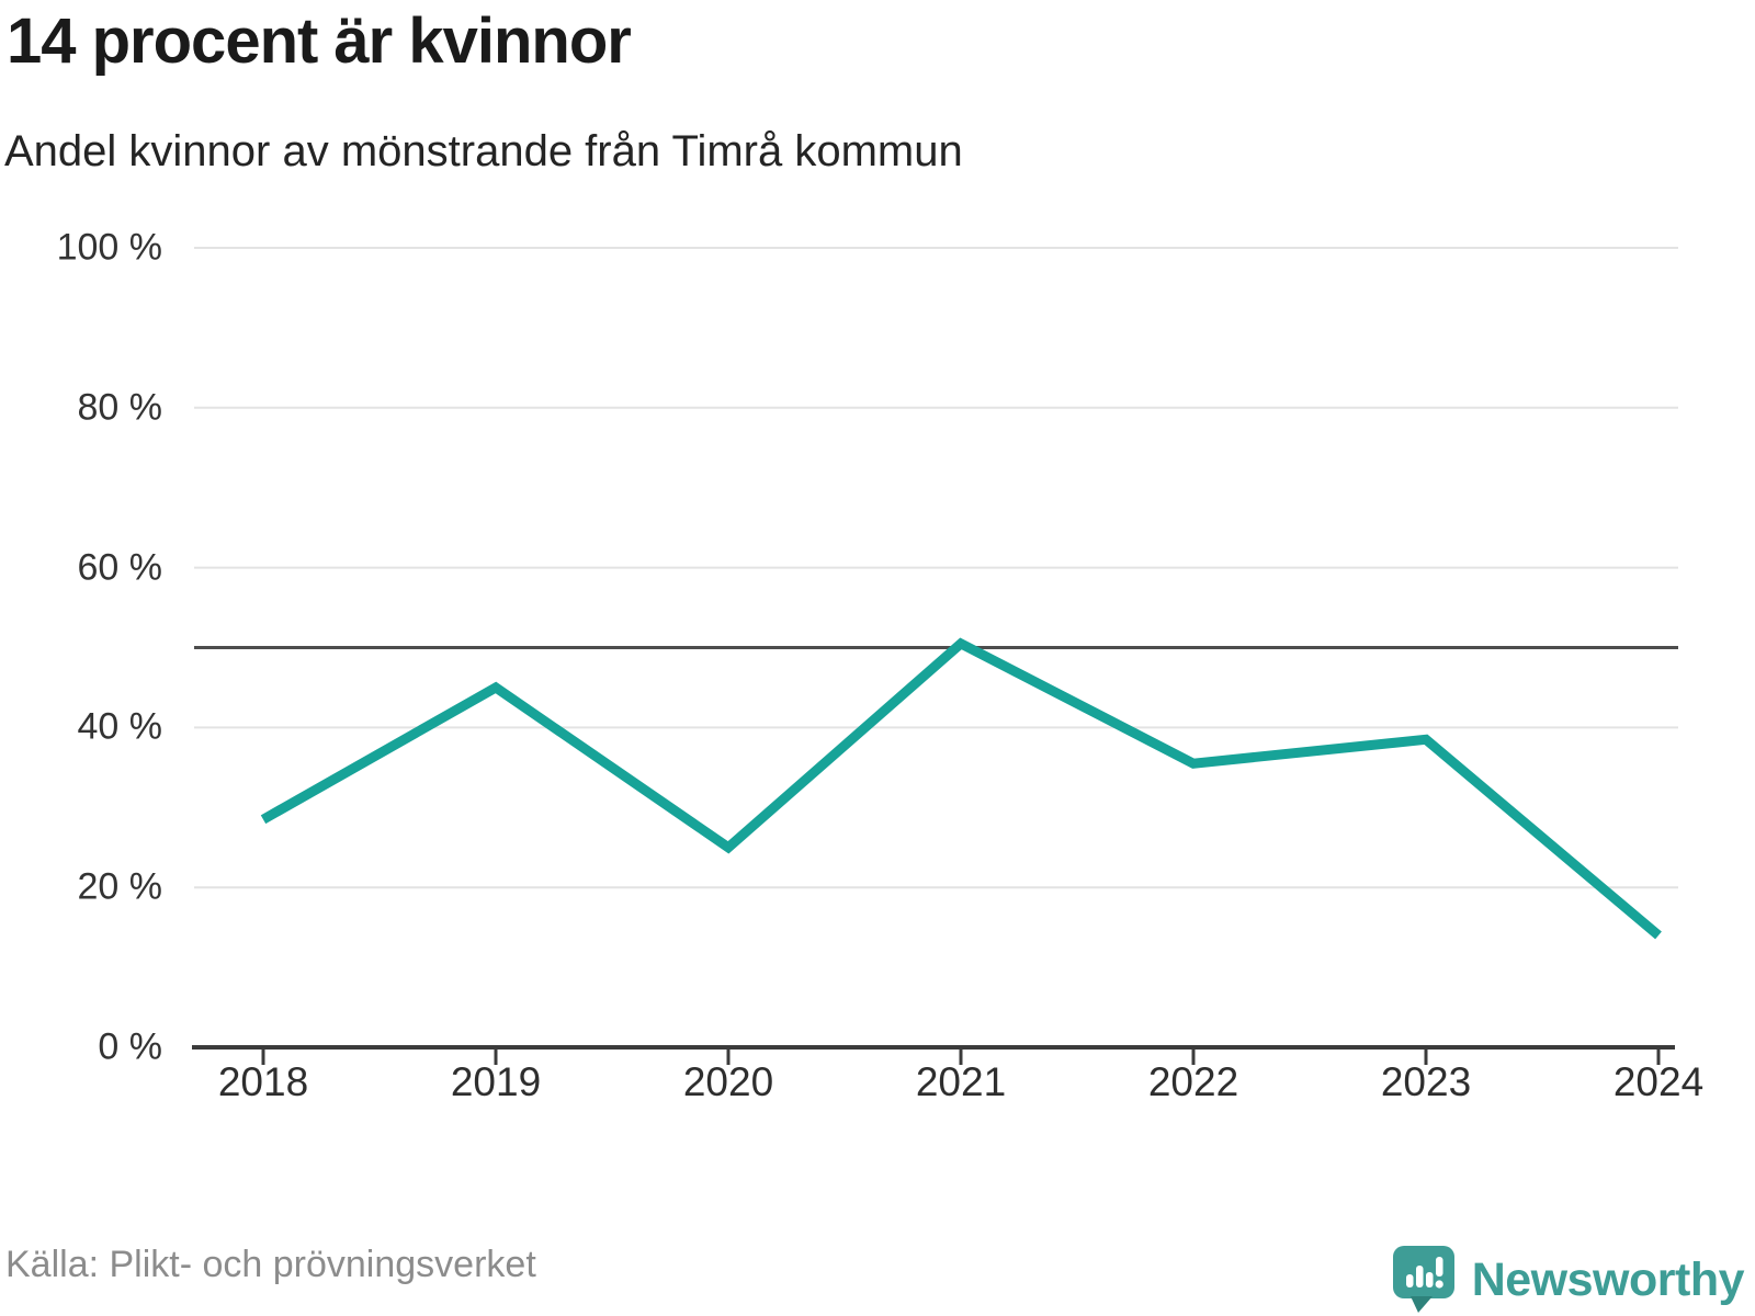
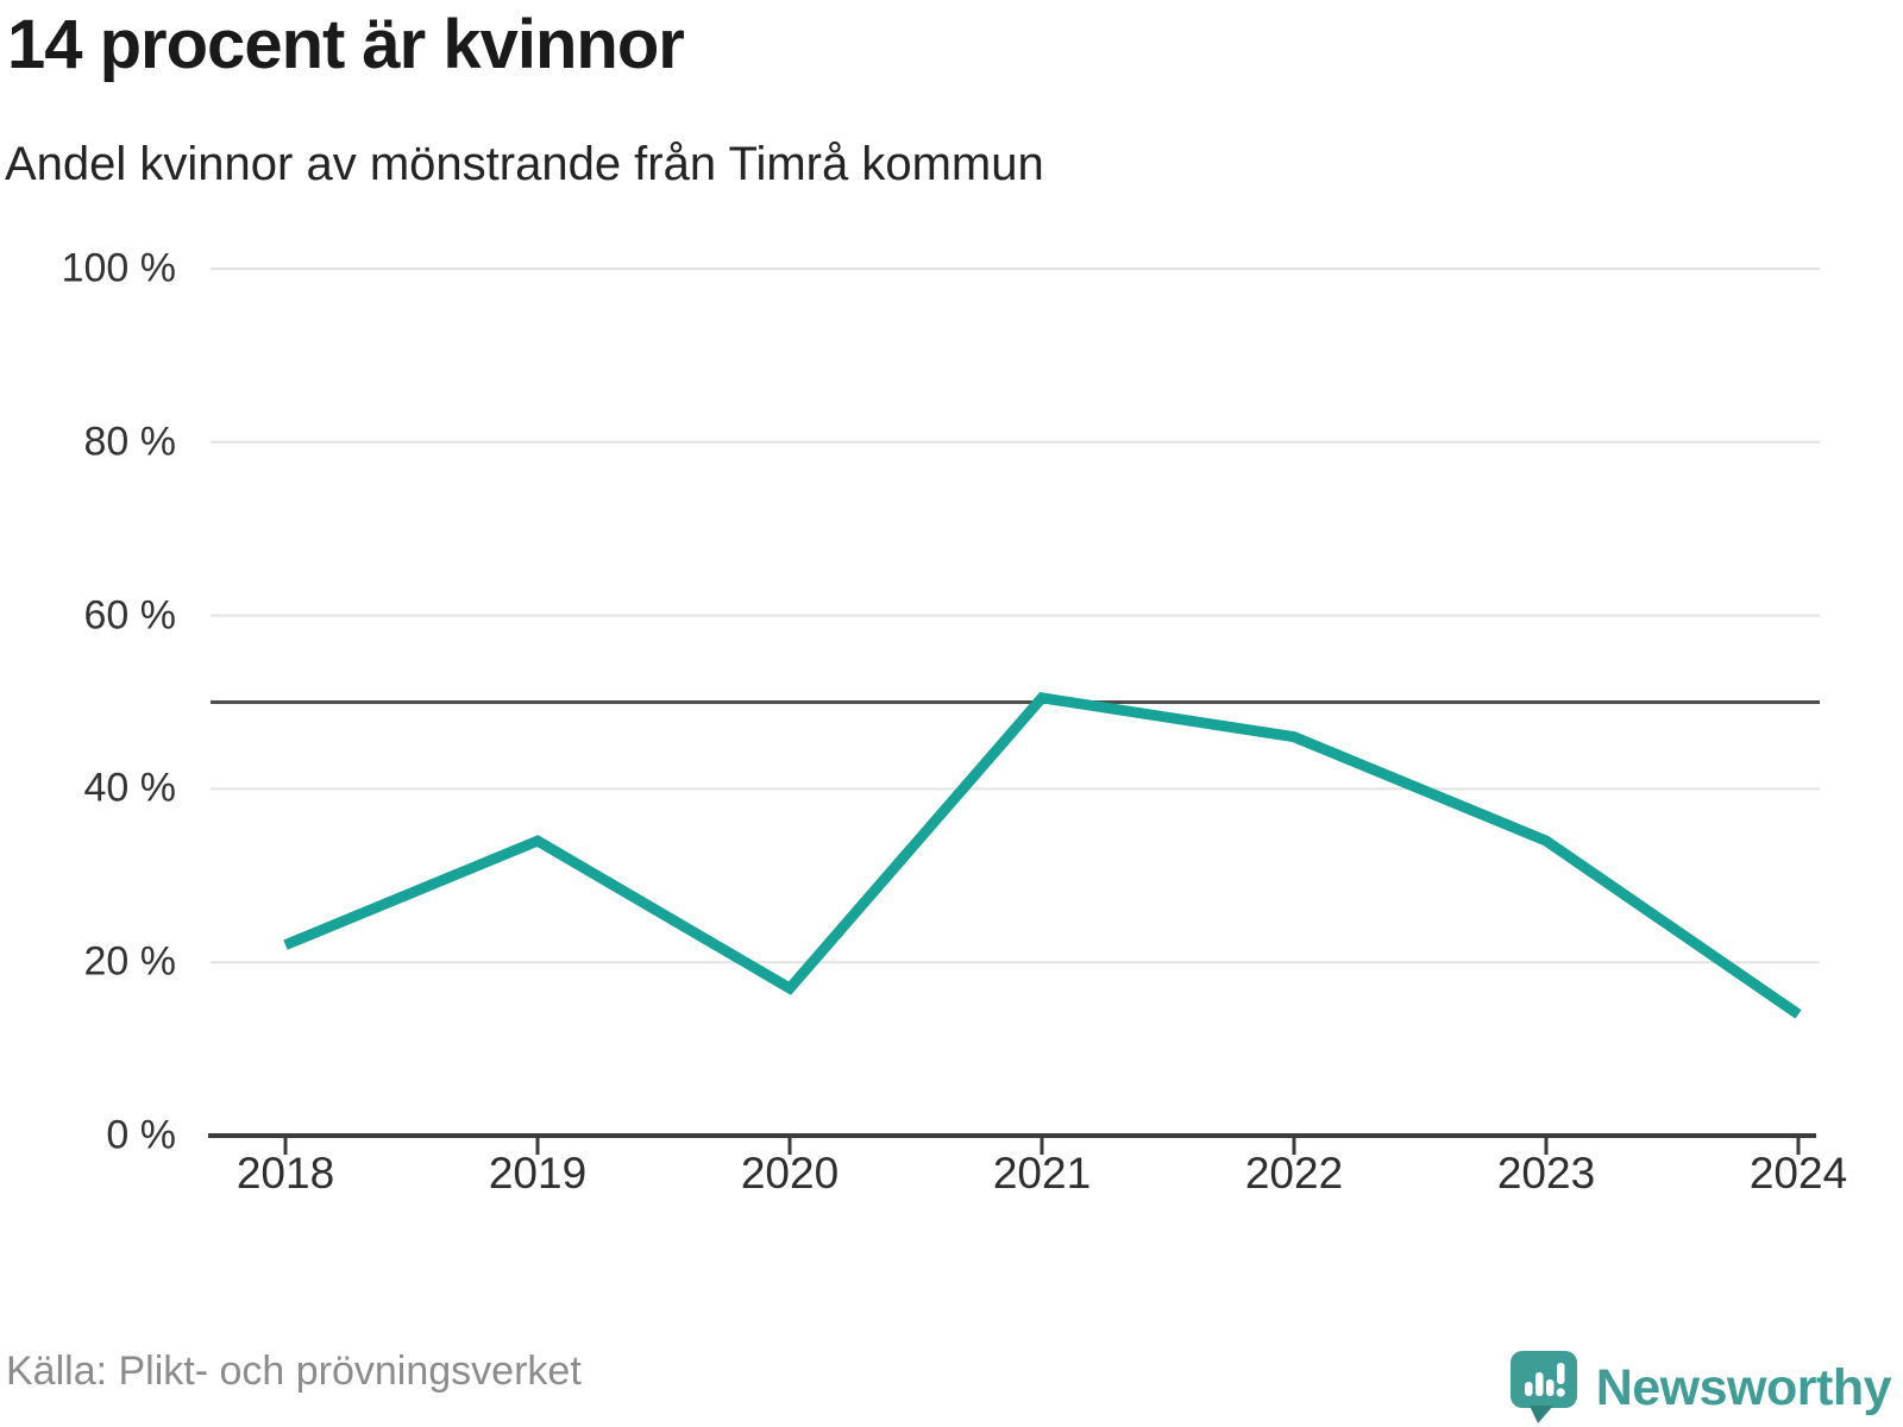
2018: 28% -> 22%
2019: 45% -> 34%
2020: 25% -> 17%
2022: 36% -> 46%
2023: 38% -> 34%
